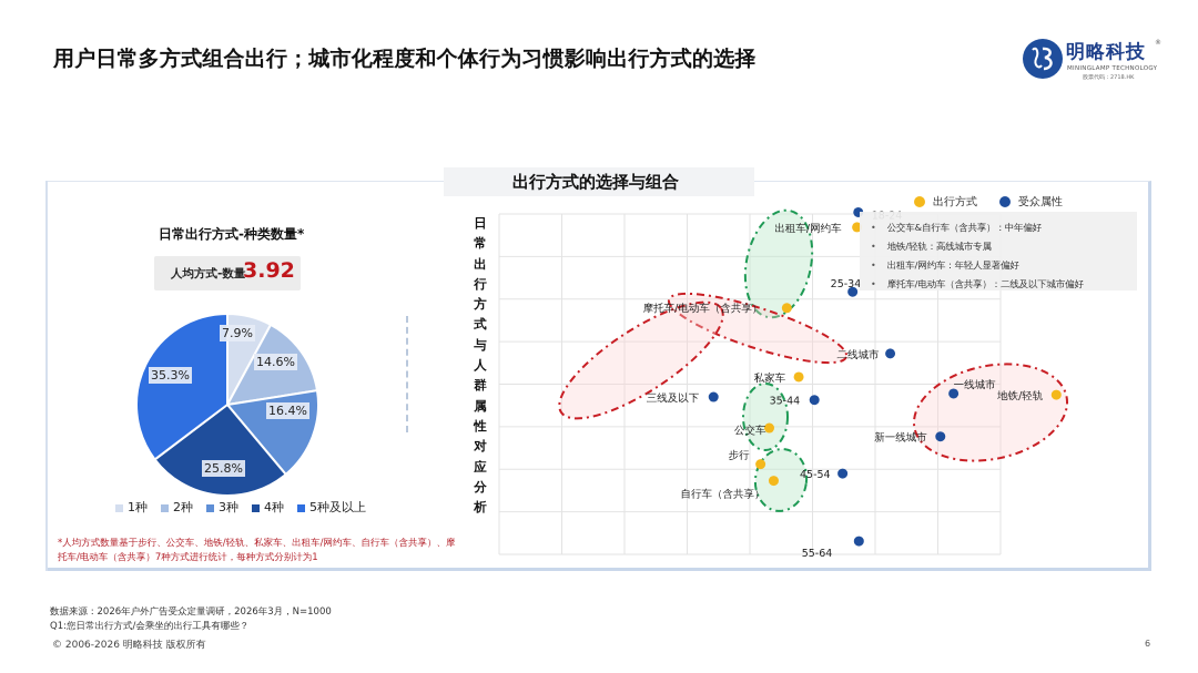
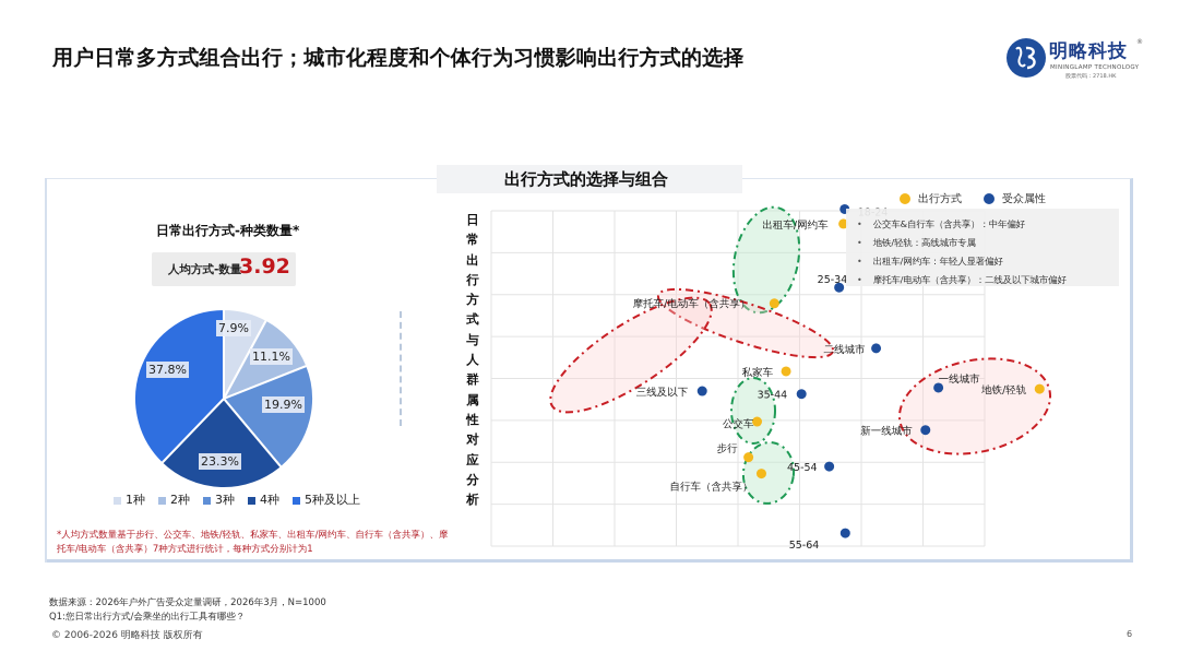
日常出行方式-种类数量*/2种: 14.6% -> 11.1%
日常出行方式-种类数量*/3种: 16.4% -> 19.9%
日常出行方式-种类数量*/4种: 25.8% -> 23.3%
日常出行方式-种类数量*/5种及以上: 35.3% -> 37.8%
